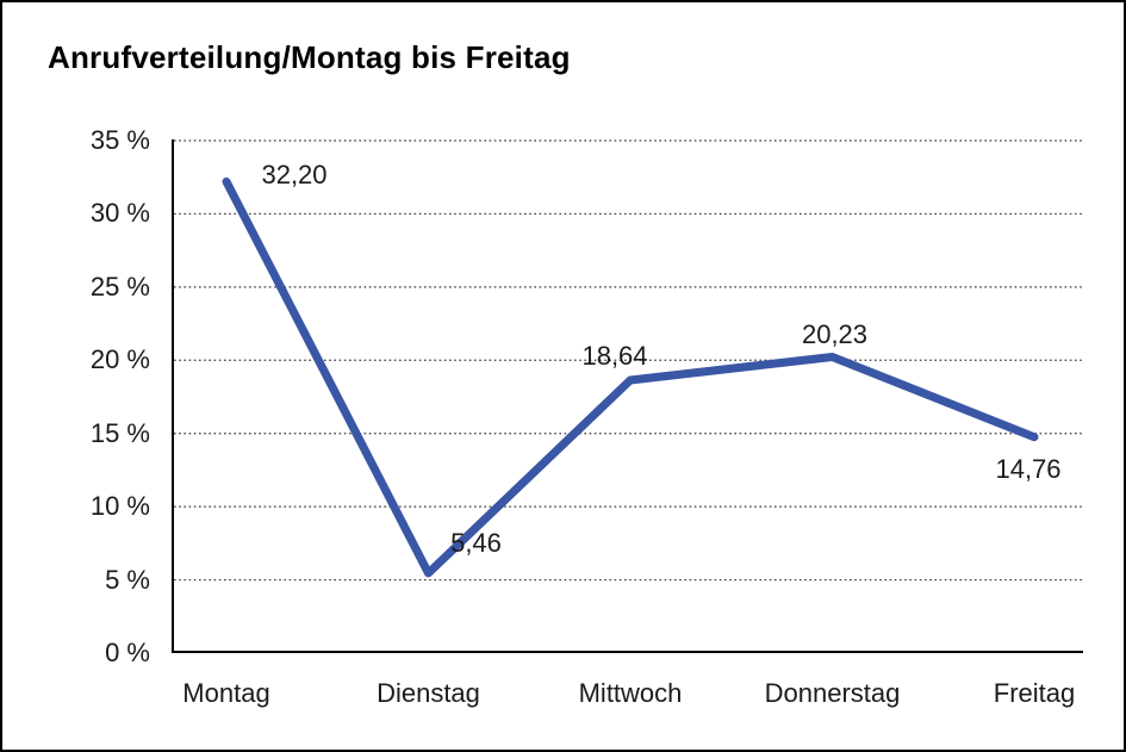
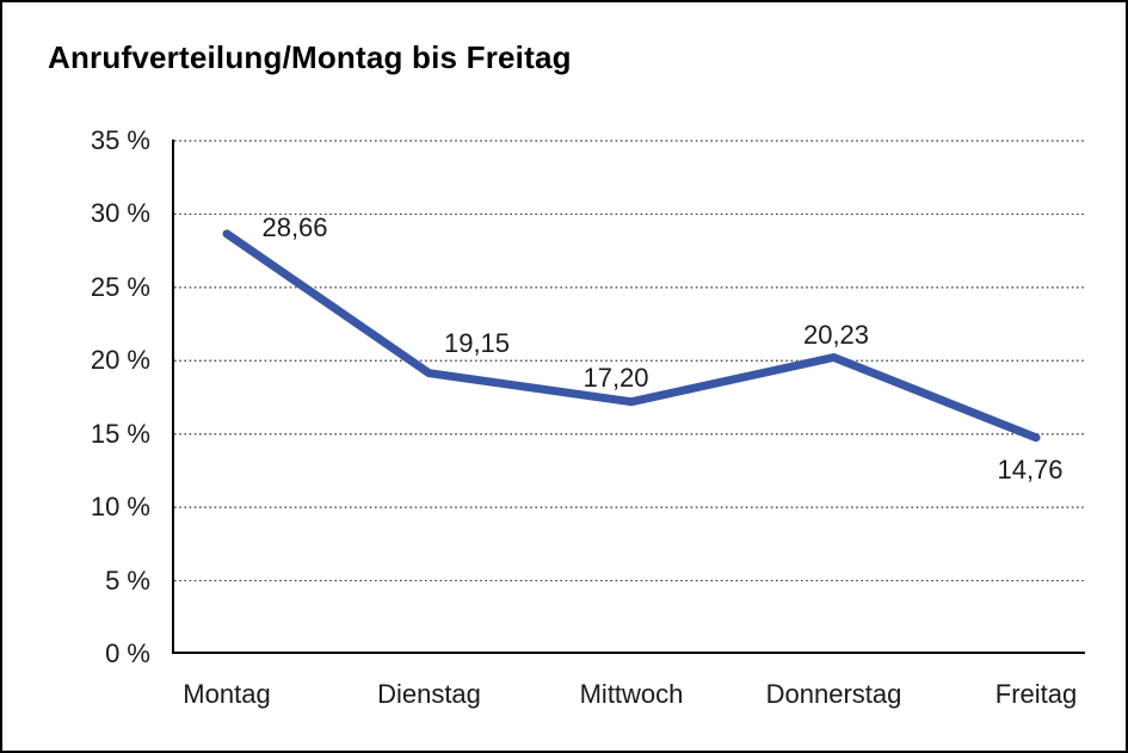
Montag: 32,20 -> 28,66
Dienstag: 5,46 -> 19,15
Mittwoch: 18,64 -> 17,20
